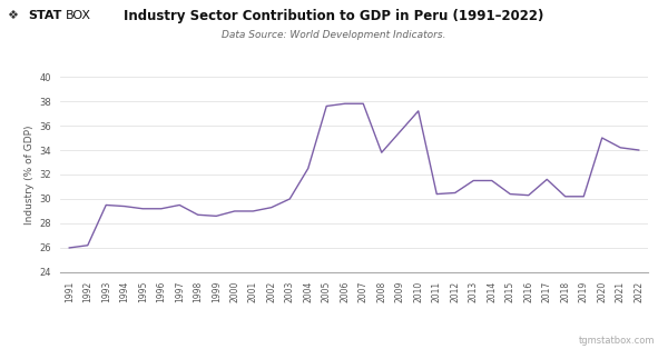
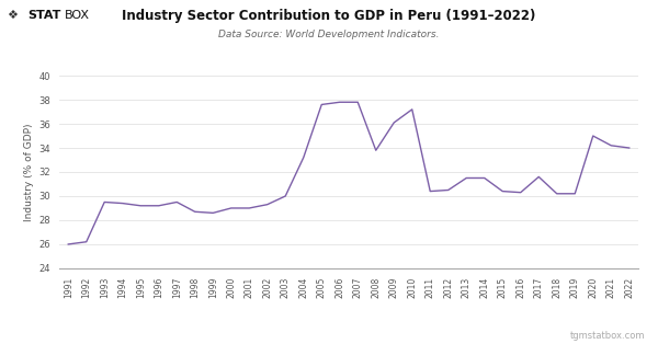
2004: 32.5 -> 33.2
2009: 35.5 -> 36.1
